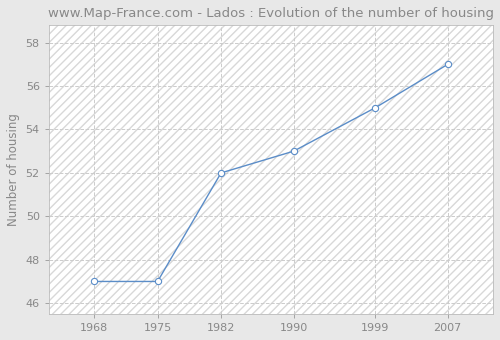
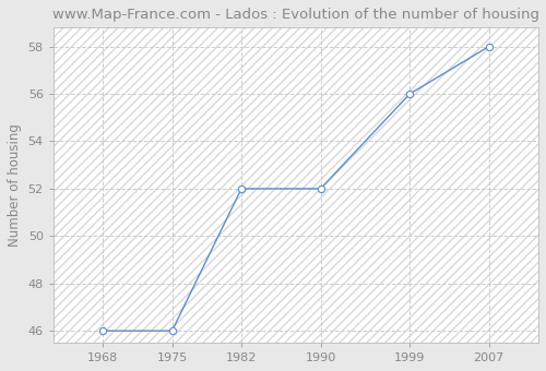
1968: 47 -> 46
1975: 47 -> 46
1990: 53 -> 52
1999: 55 -> 56
2007: 57 -> 58
